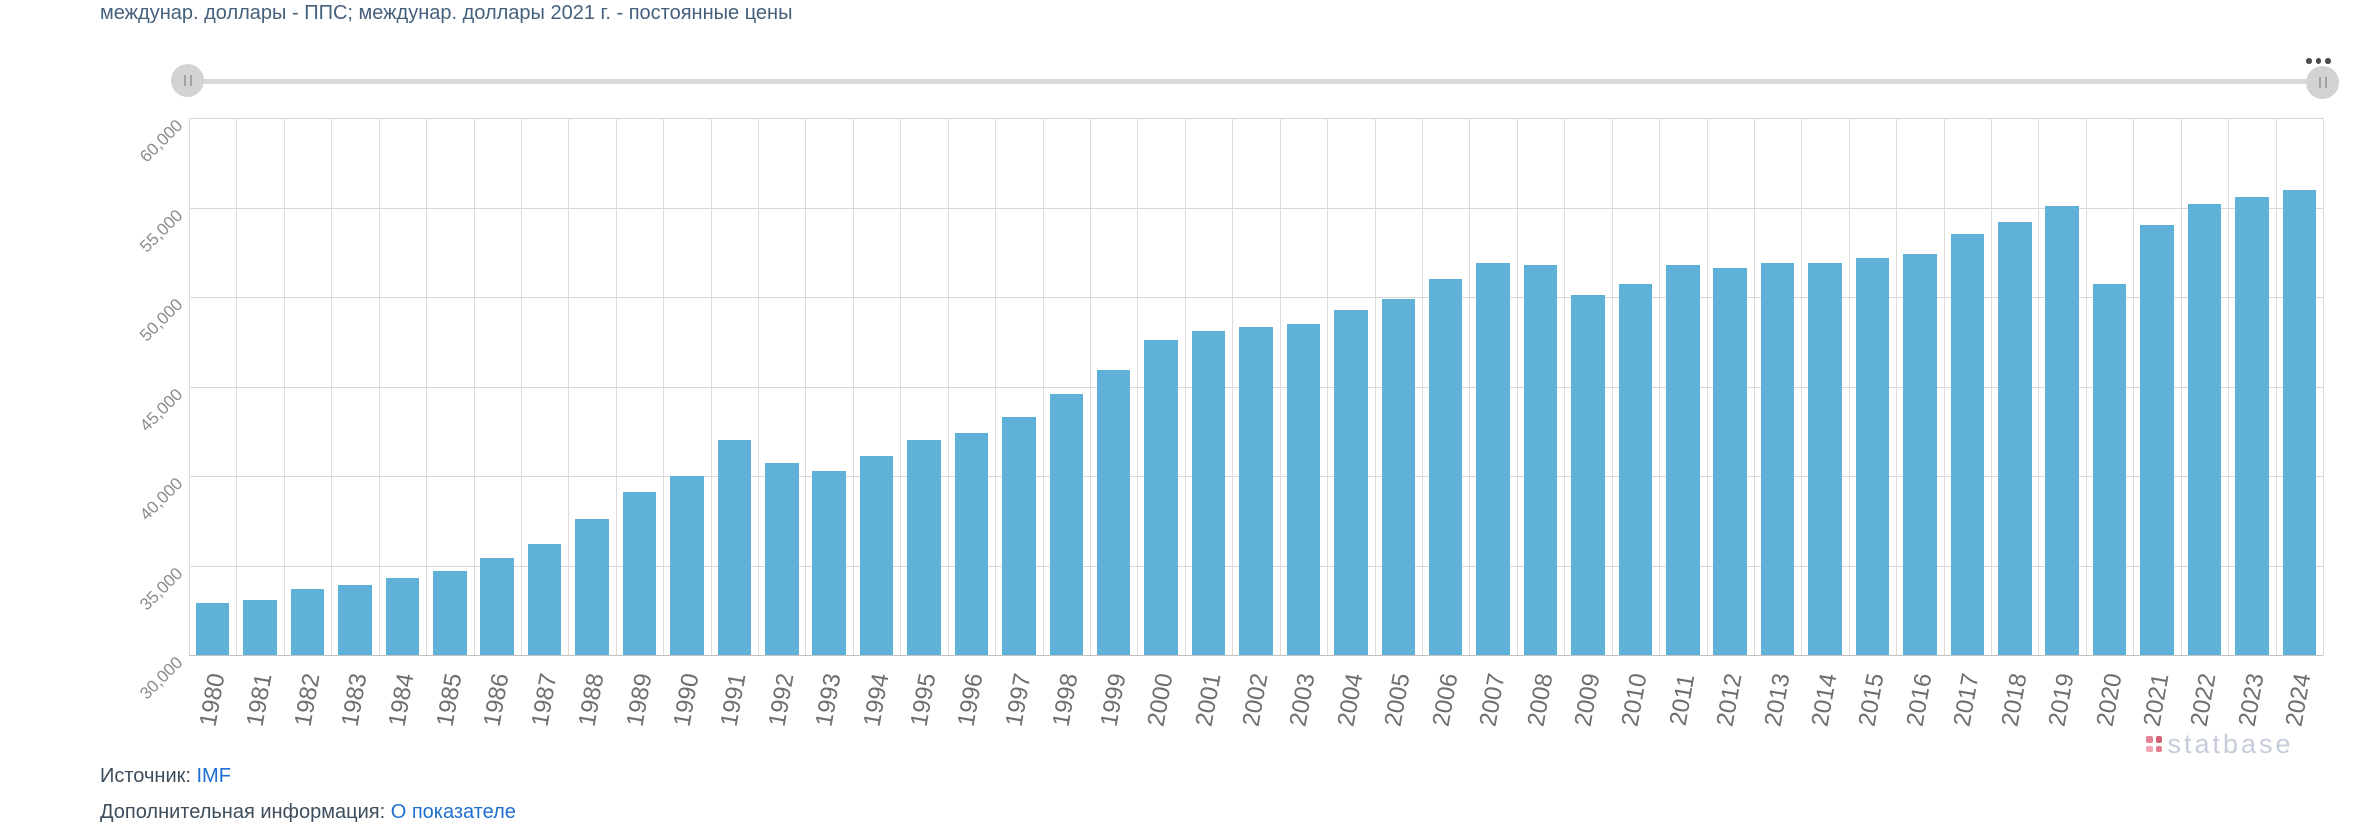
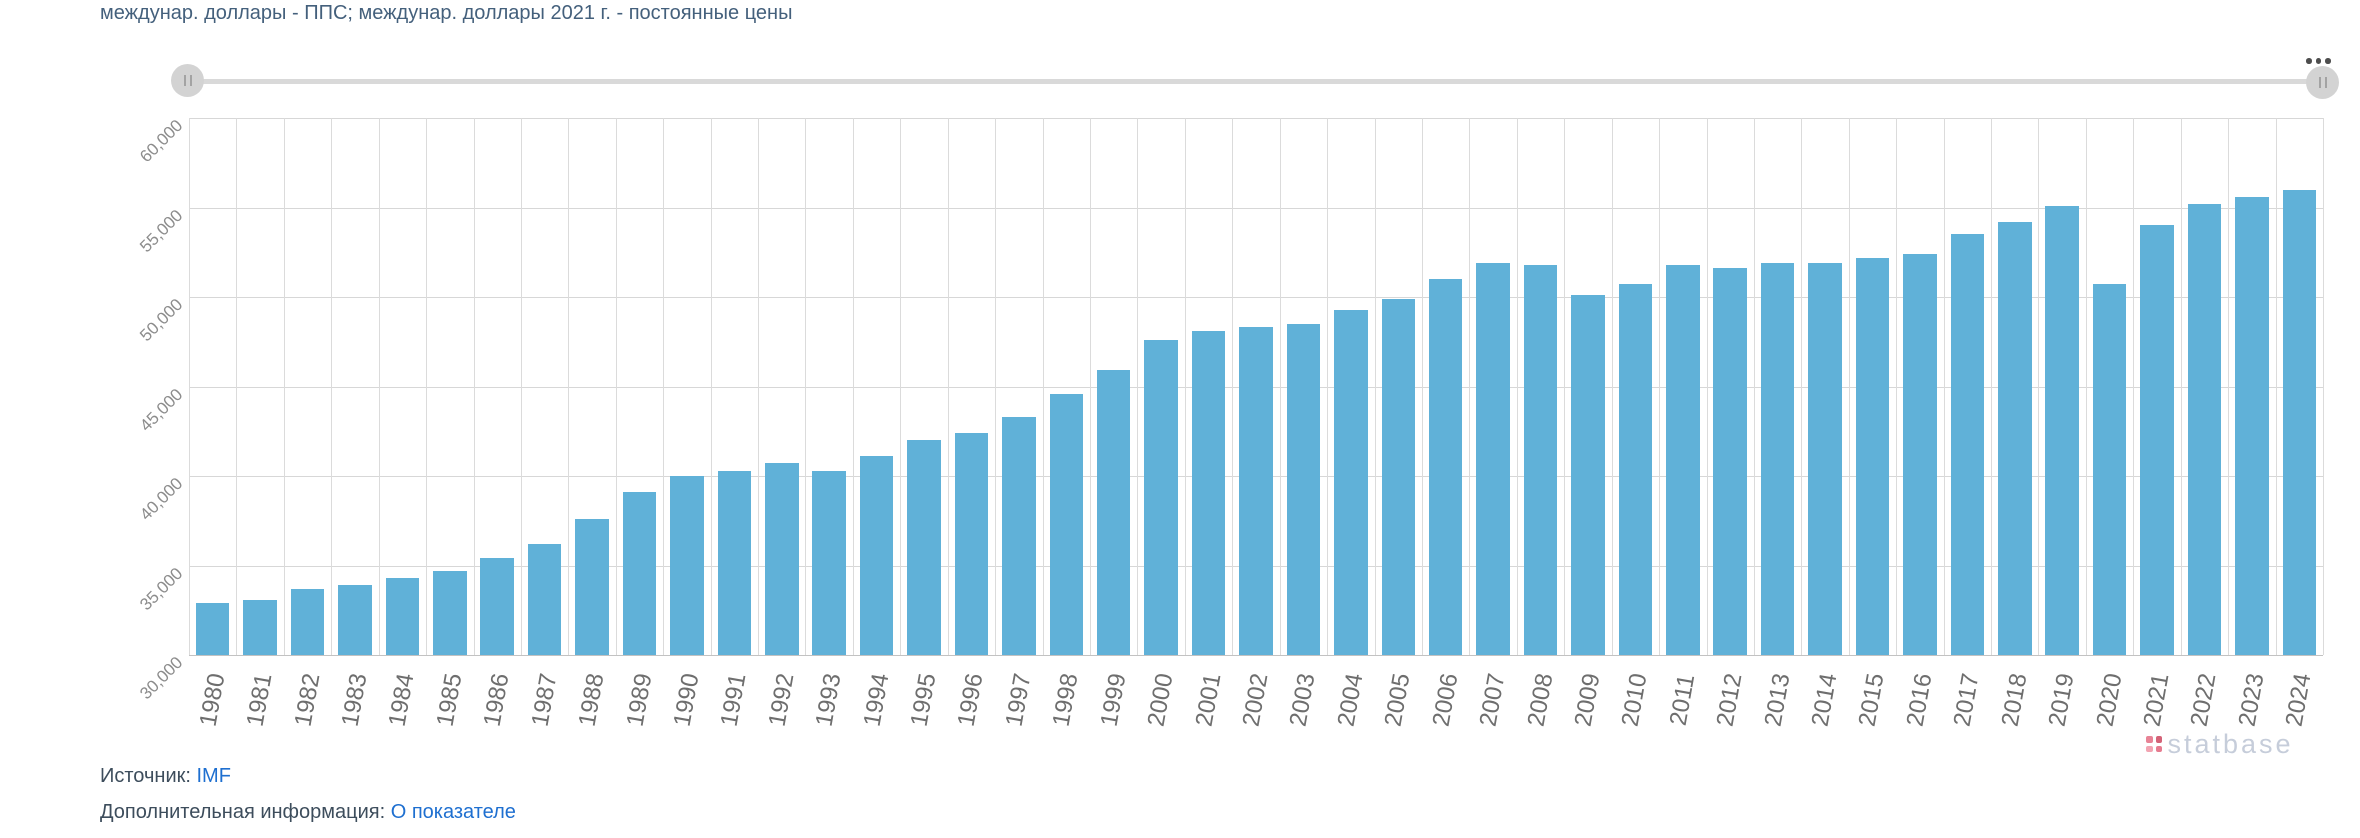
1991: 42000 -> 40300
